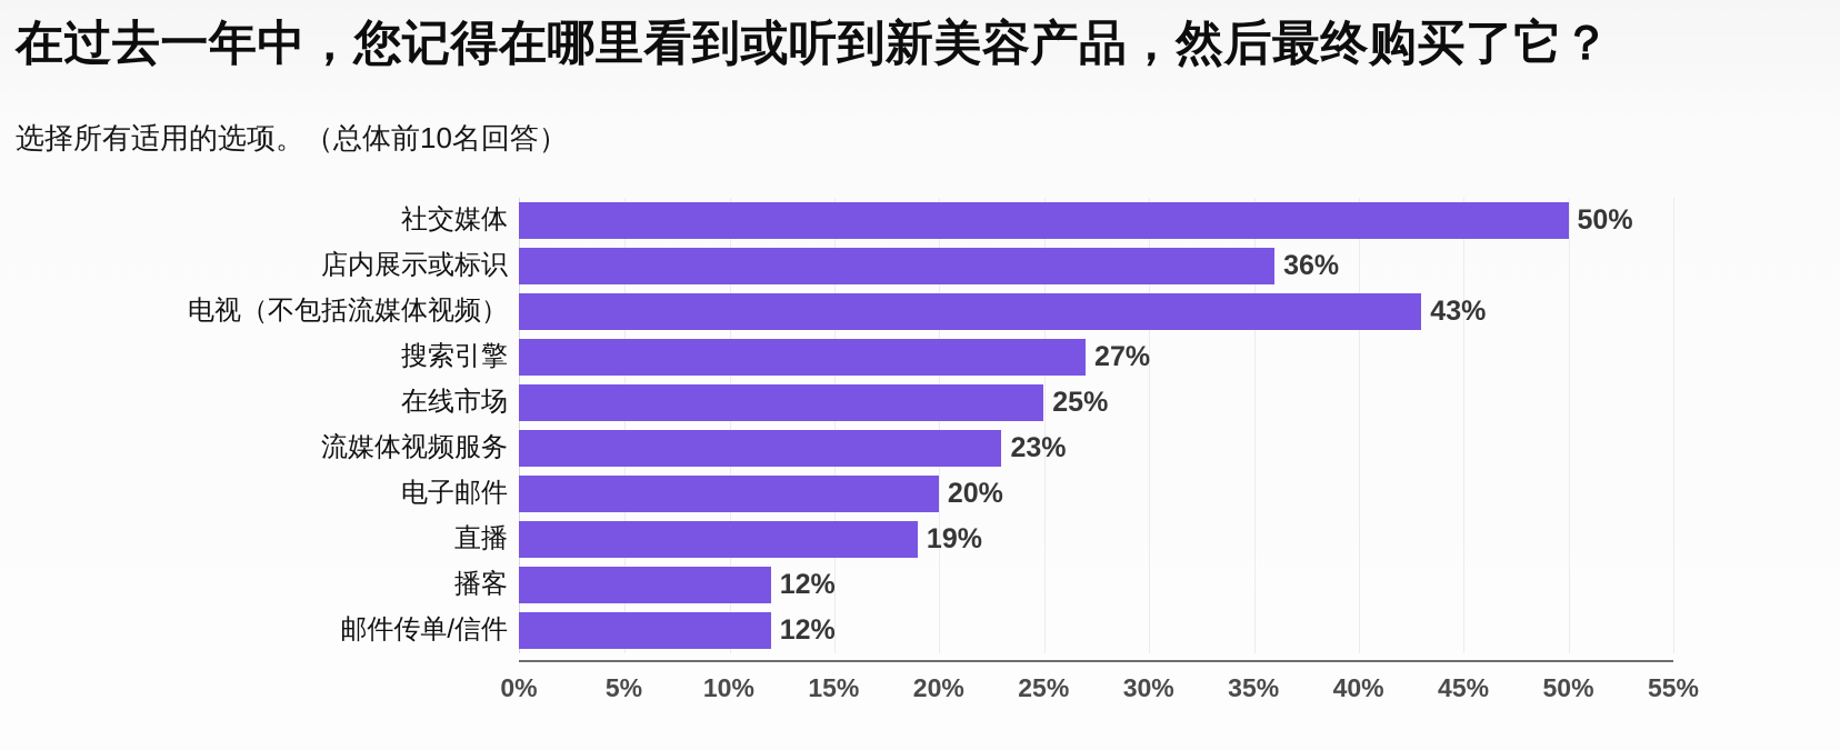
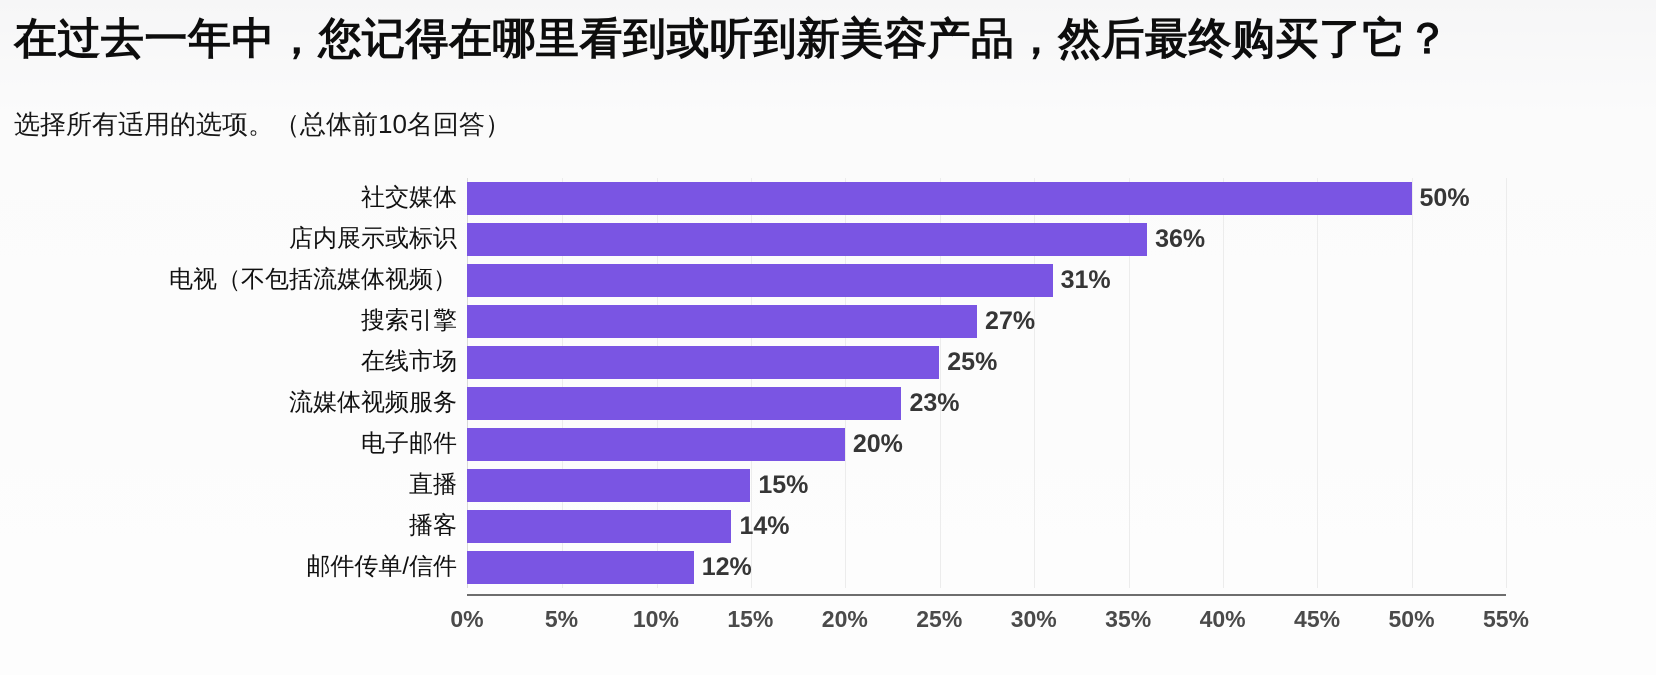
电视（不包括流媒体视频）: 43% -> 31%
直播: 19% -> 15%
播客: 12% -> 14%
